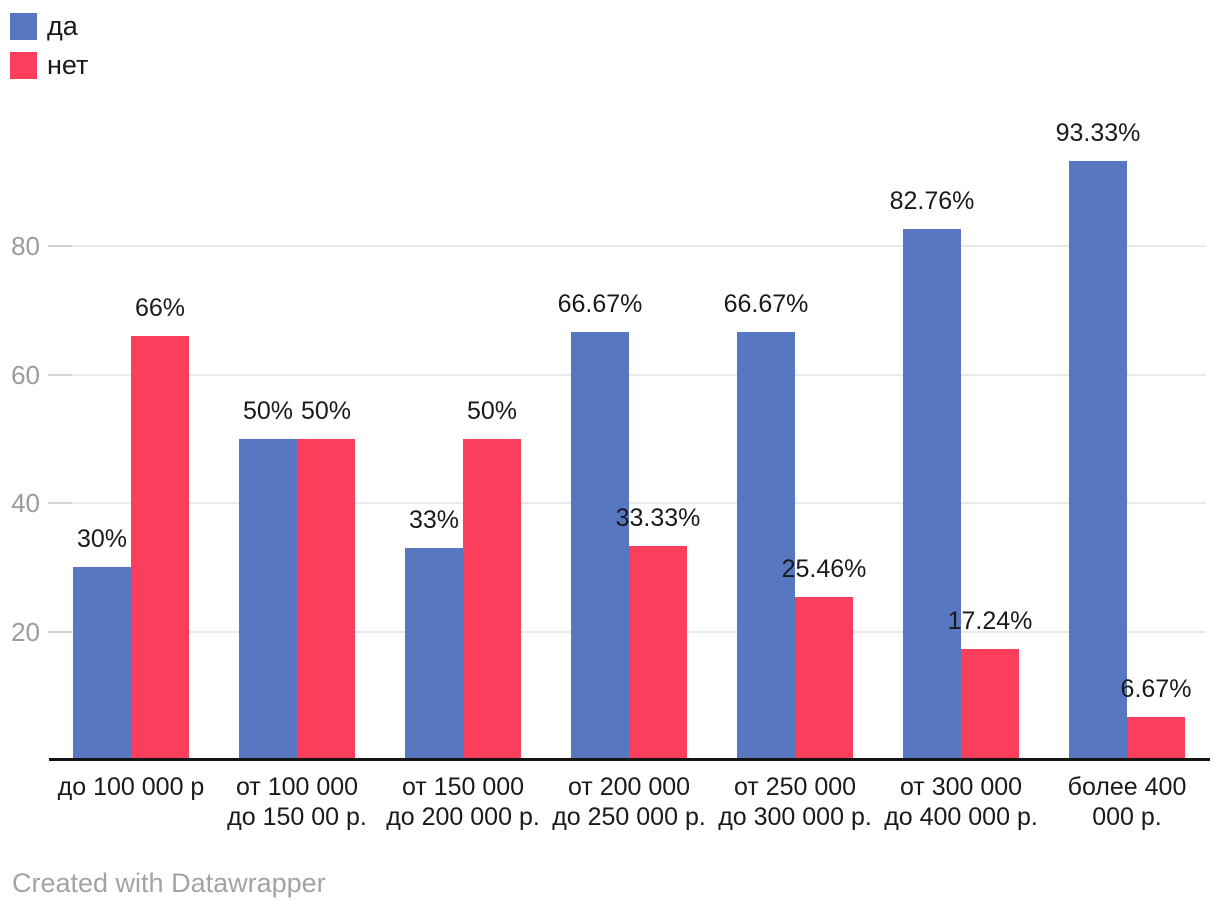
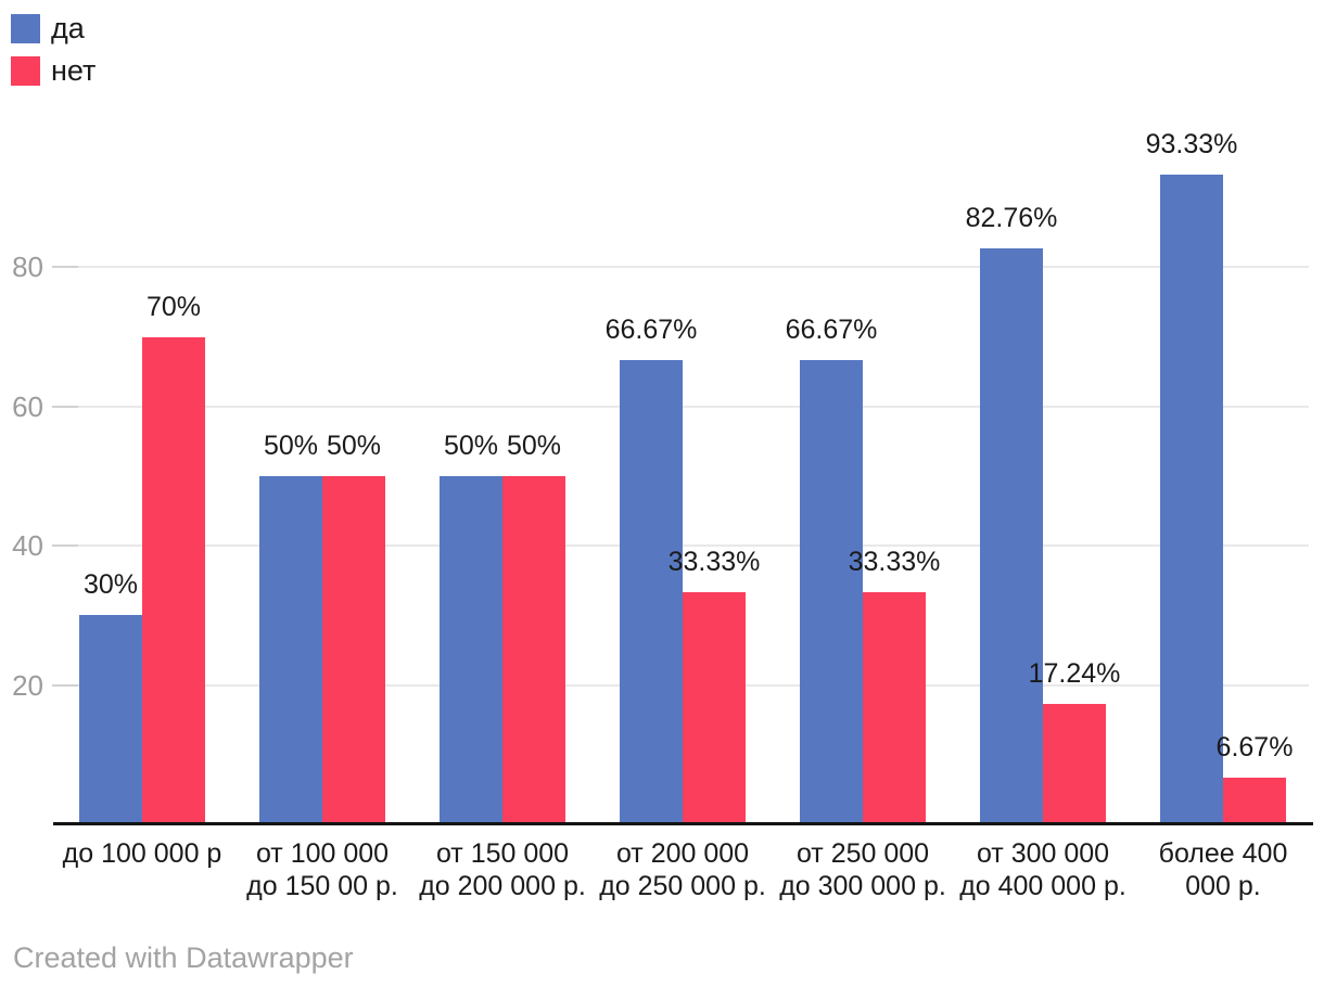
нет/до 100 000 р: 66% -> 70%
да/от 150 000 до 200 000 р.: 33% -> 50%
нет/от 250 000 до 300 000 р.: 25.46% -> 33.33%
